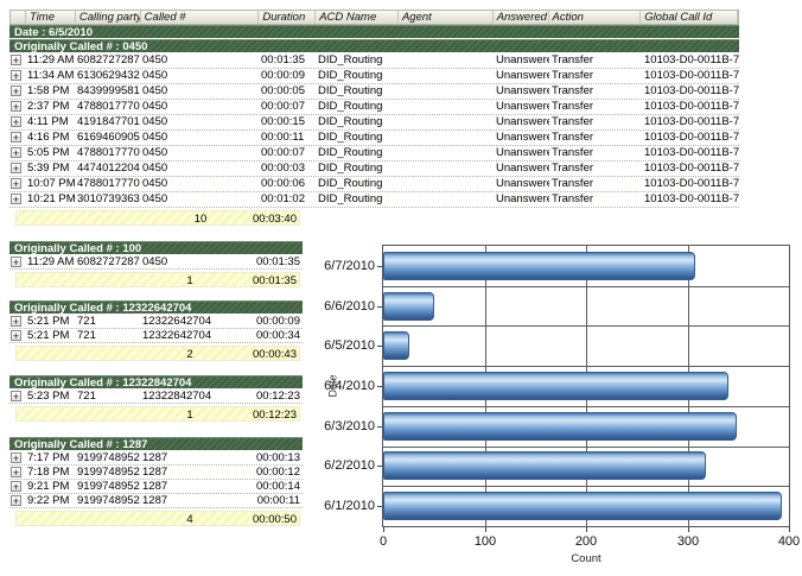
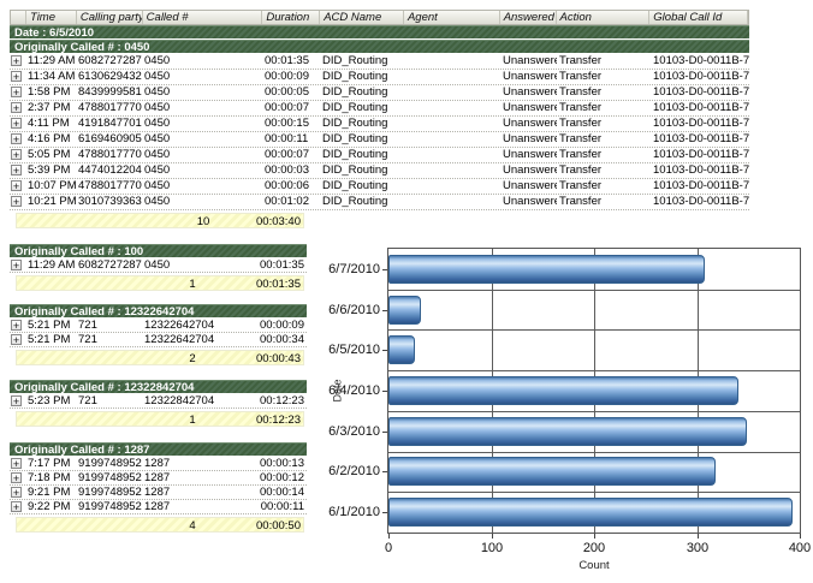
6/6/2010: 50 -> 30
